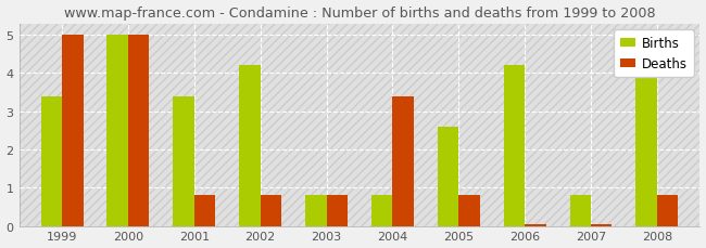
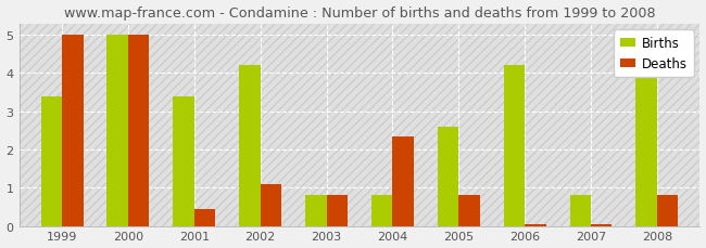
Deaths/2001: 0.80 -> 0.45
Deaths/2002: 0.80 -> 1.10
Deaths/2004: 3.40 -> 2.35
